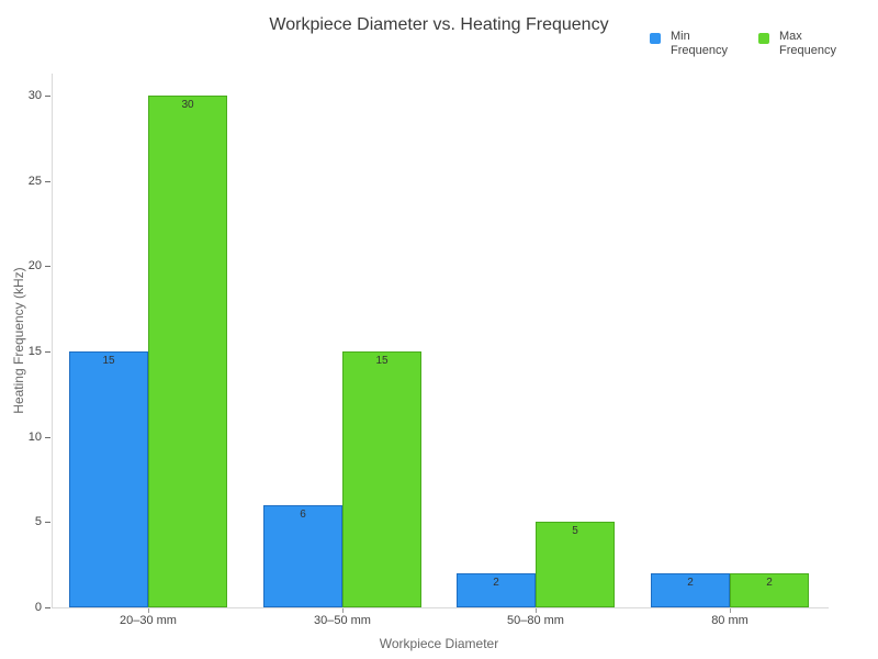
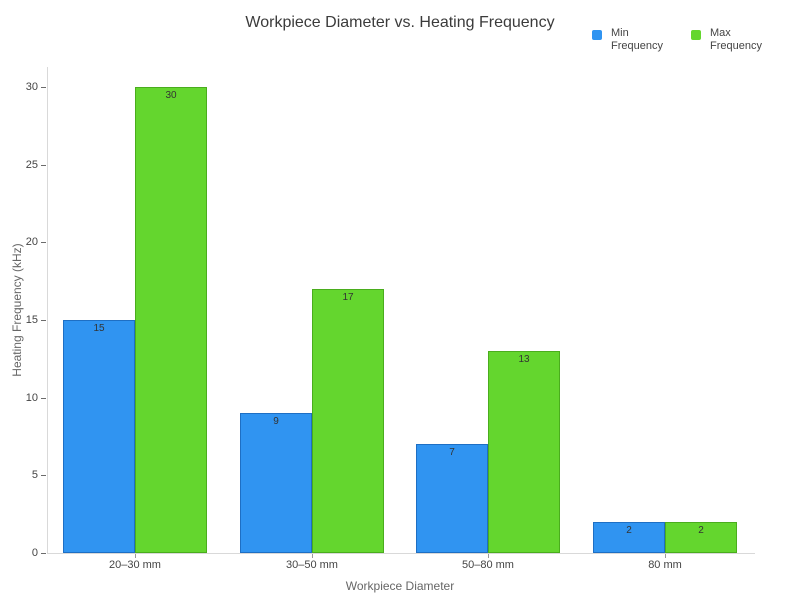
Min Frequency/30–50 mm: 6 -> 9
Max Frequency/30–50 mm: 15 -> 17
Min Frequency/50–80 mm: 2 -> 7
Max Frequency/50–80 mm: 5 -> 13
